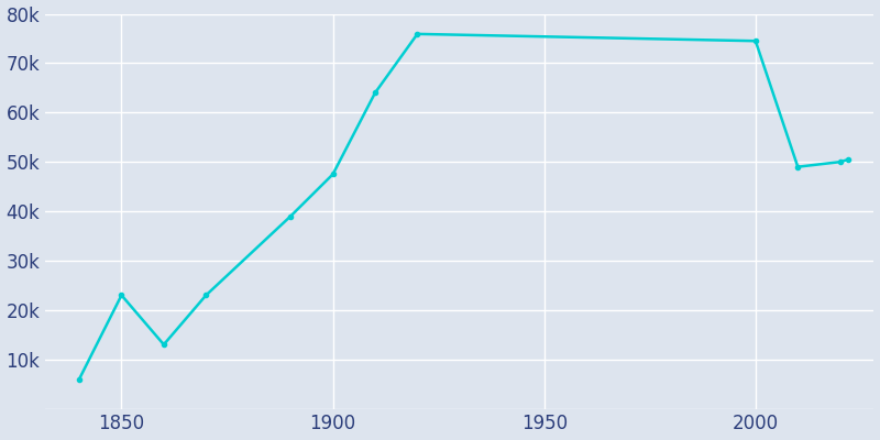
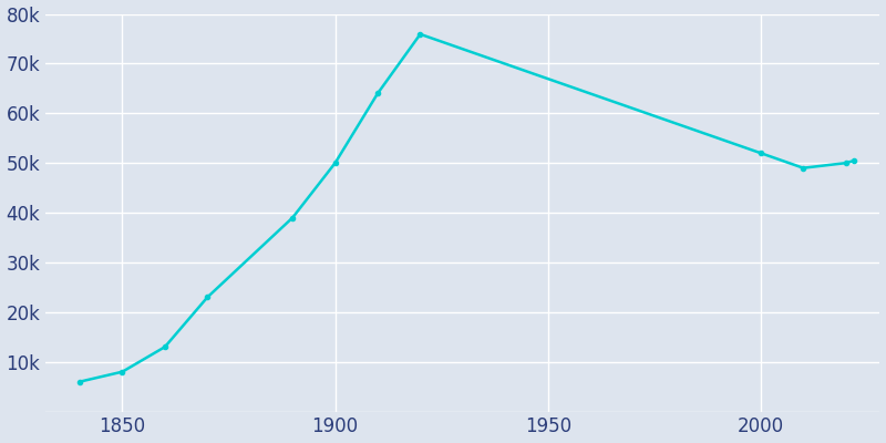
1850: 23.0k -> 8.0k
1900: 47.5k -> 50.0k
2000: 74.5k -> 52.0k
